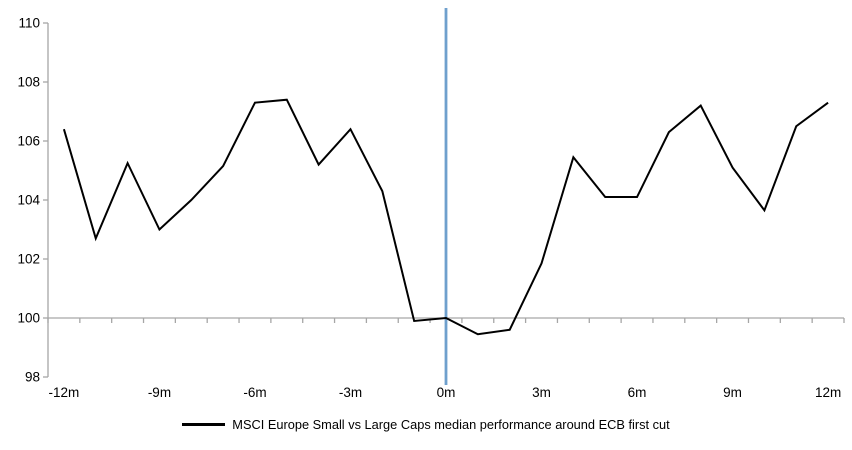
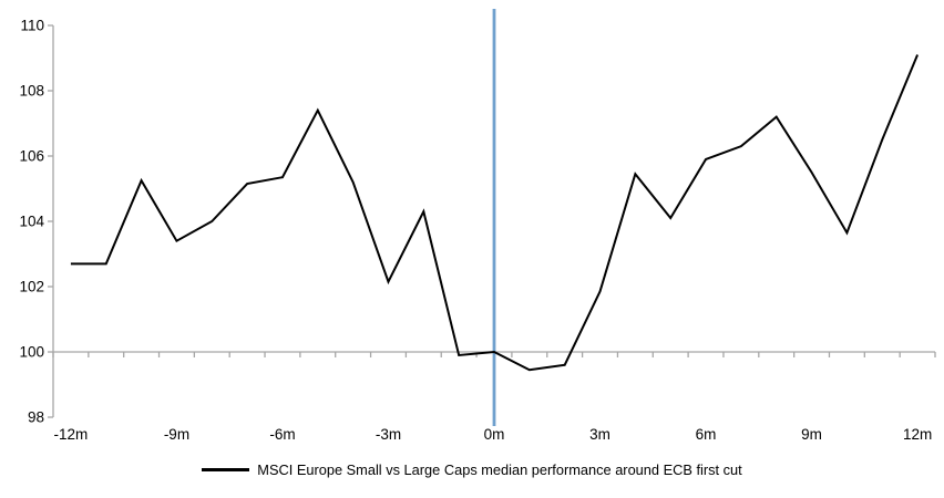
-12m: 106.4 -> 102.7
-9m: 103.0 -> 103.4
-6m: 107.3 -> 105.3
-3m: 106.4 -> 102.2
6m: 104.1 -> 105.9
9m: 105.1 -> 105.5
12m: 107.3 -> 109.1
